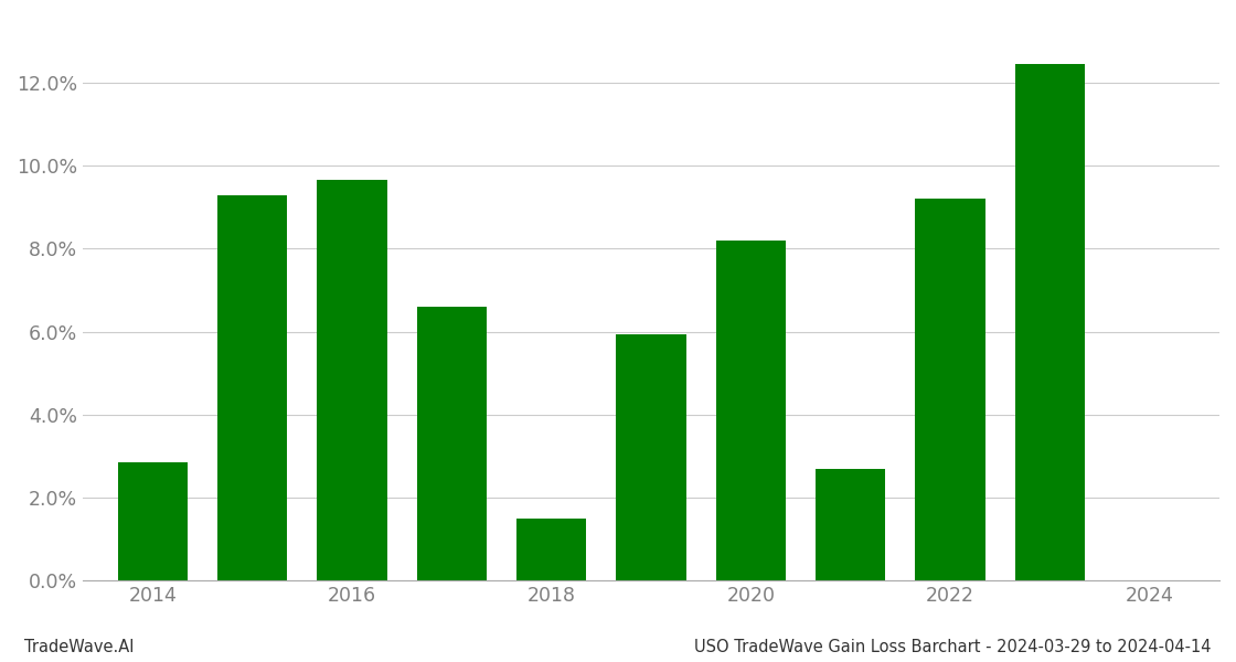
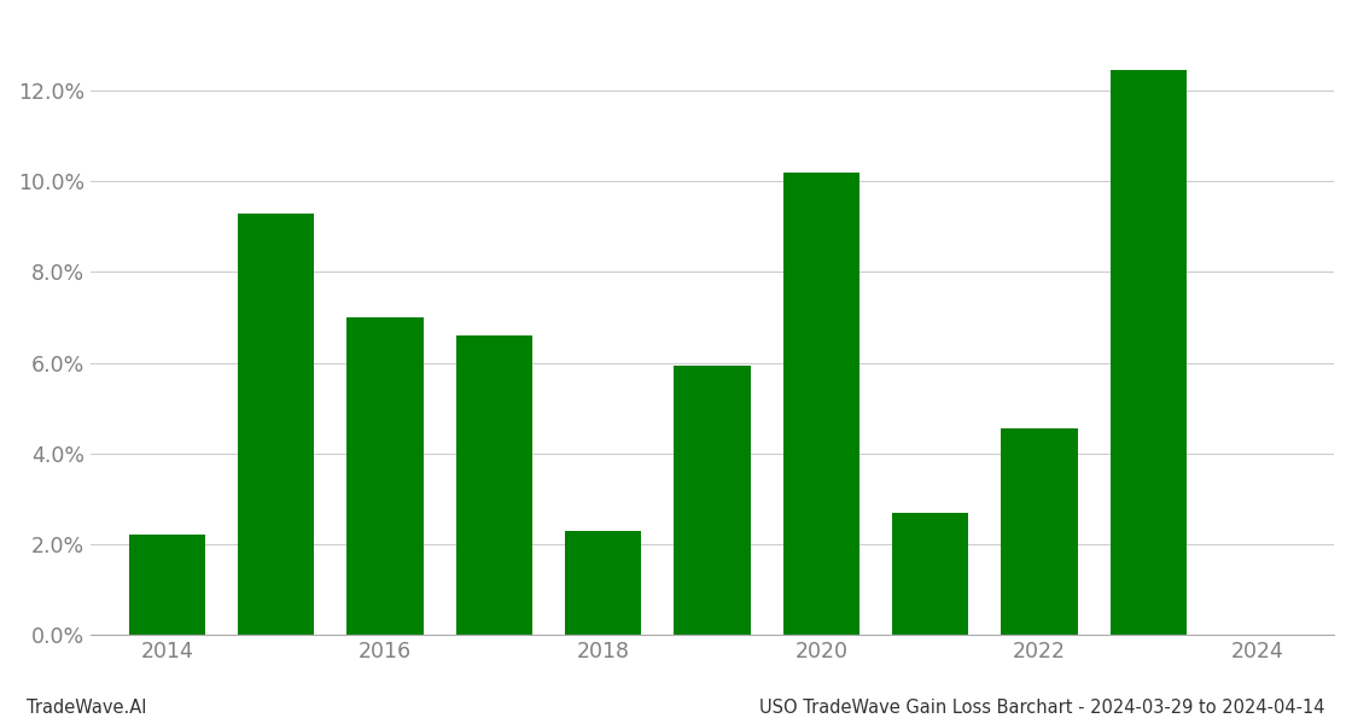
2014: 2.85% -> 2.20%
2016: 9.65% -> 7.00%
2018: 1.50% -> 2.30%
2020: 8.20% -> 10.20%
2022: 9.20% -> 4.55%
